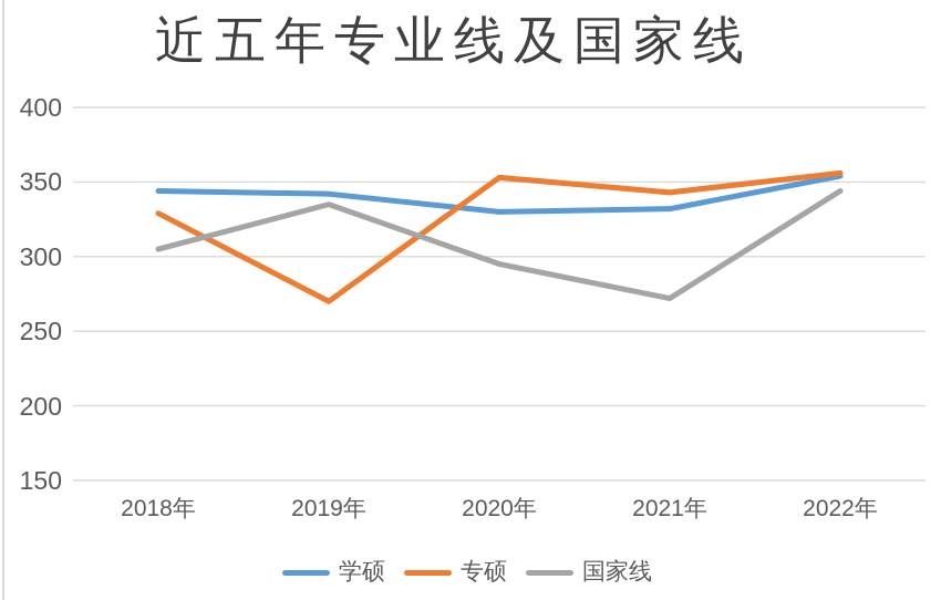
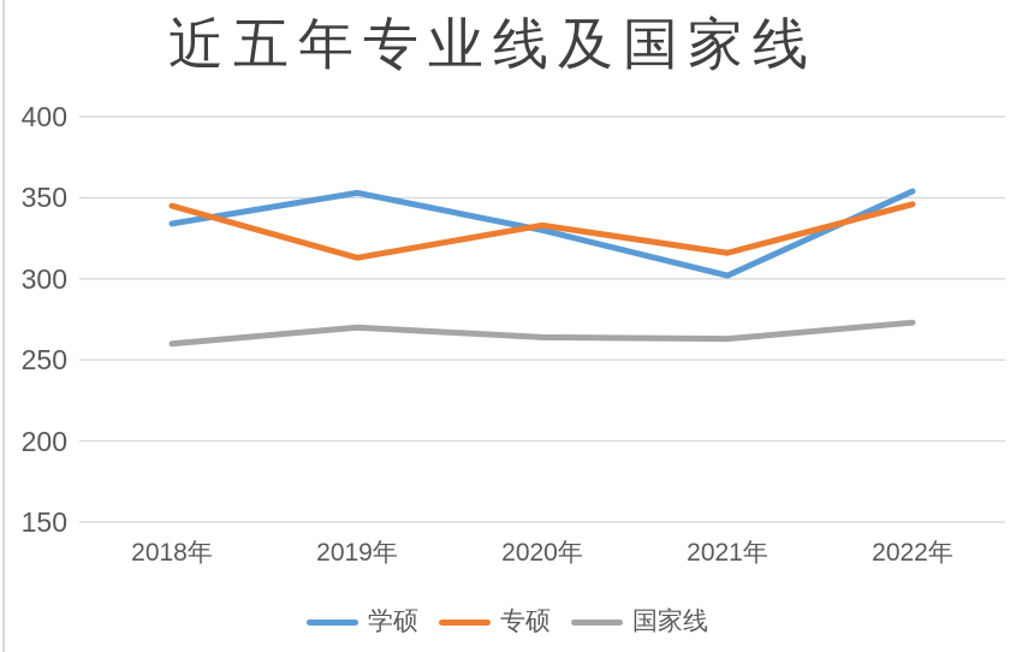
学硕/2018年: 344 -> 334
专硕/2018年: 329 -> 345
国家线/2018年: 305 -> 260
学硕/2019年: 342 -> 353
专硕/2019年: 270 -> 313
国家线/2019年: 335 -> 270
专硕/2020年: 353 -> 333
国家线/2020年: 295 -> 264
学硕/2021年: 332 -> 302
专硕/2021年: 343 -> 316
国家线/2021年: 272 -> 263
专硕/2022年: 356 -> 346
国家线/2022年: 344 -> 273
